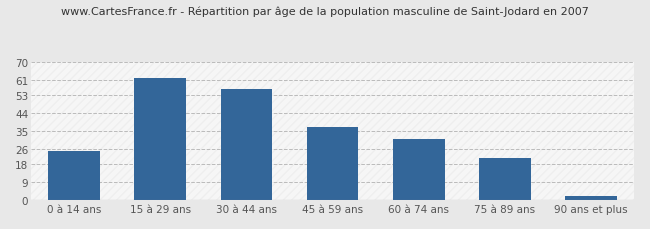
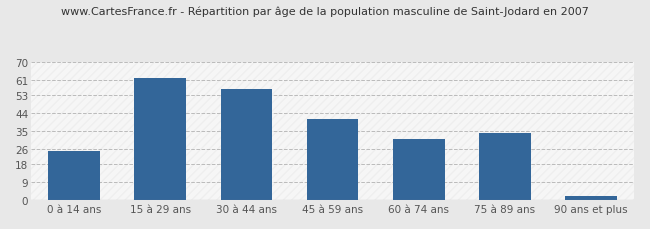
45 à 59 ans: 37 -> 41
75 à 89 ans: 21 -> 34
